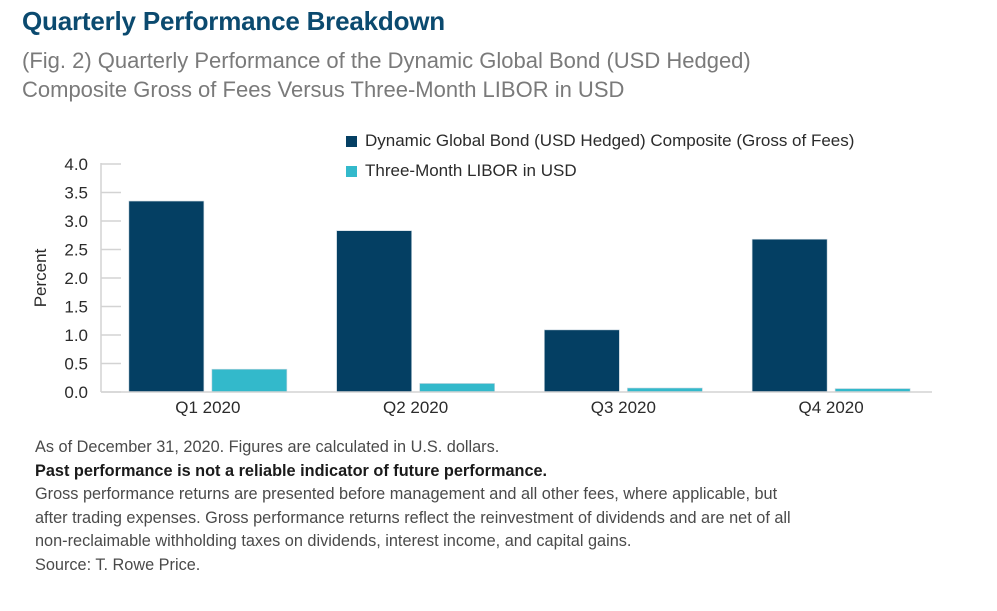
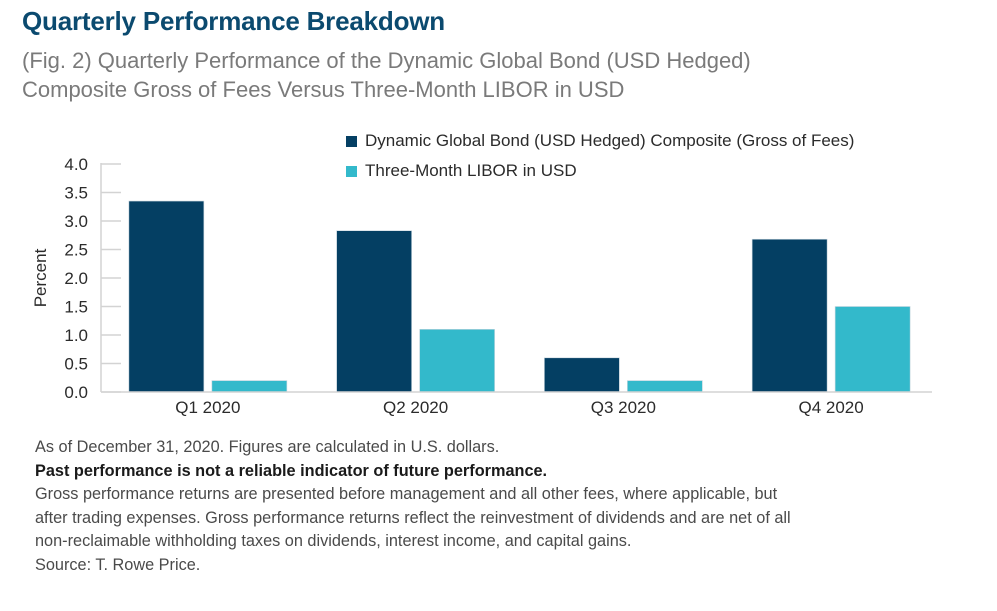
Three-Month LIBOR in USD/Q1 2020: 0.4 -> 0.2
Three-Month LIBOR in USD/Q2 2020: 0.1 -> 1.1
Dynamic Global Bond (USD Hedged) Composite (Gross of Fees)/Q3 2020: 1.1 -> 0.6
Three-Month LIBOR in USD/Q3 2020: 0.1 -> 0.2
Three-Month LIBOR in USD/Q4 2020: 0.1 -> 1.5
